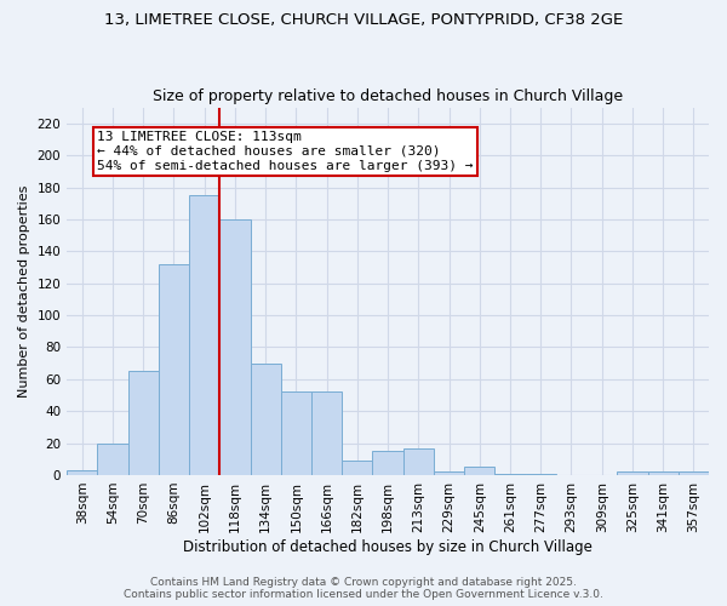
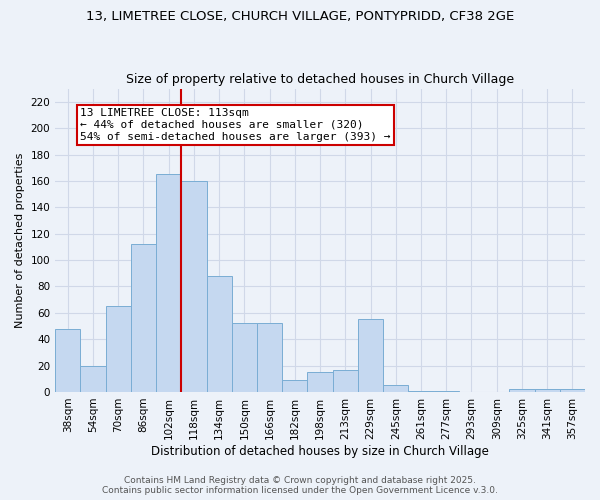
38sqm: 3 -> 48
86sqm: 132 -> 112
102sqm: 175 -> 165
134sqm: 70 -> 88
229sqm: 2 -> 55
